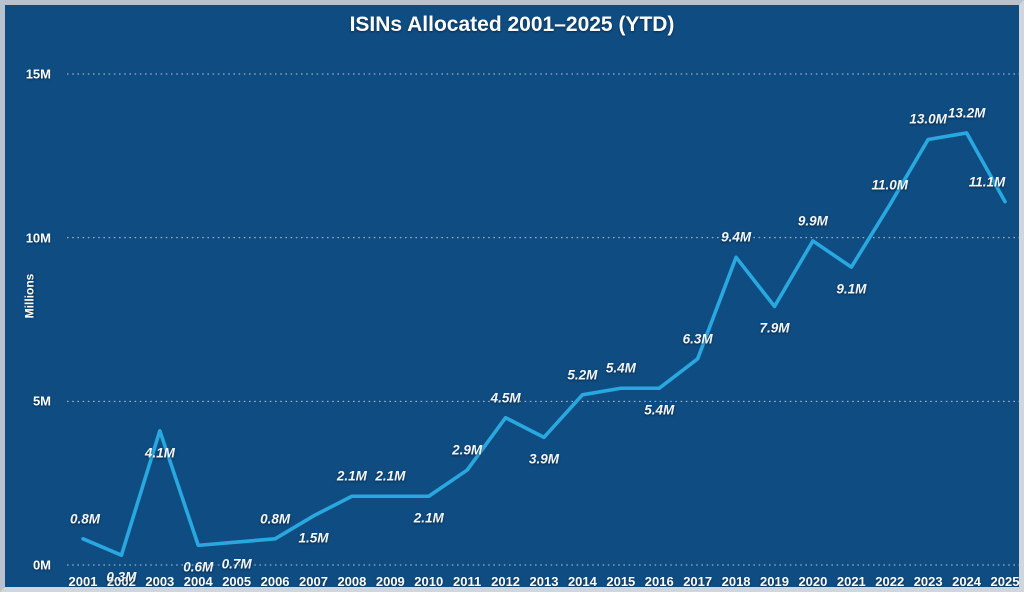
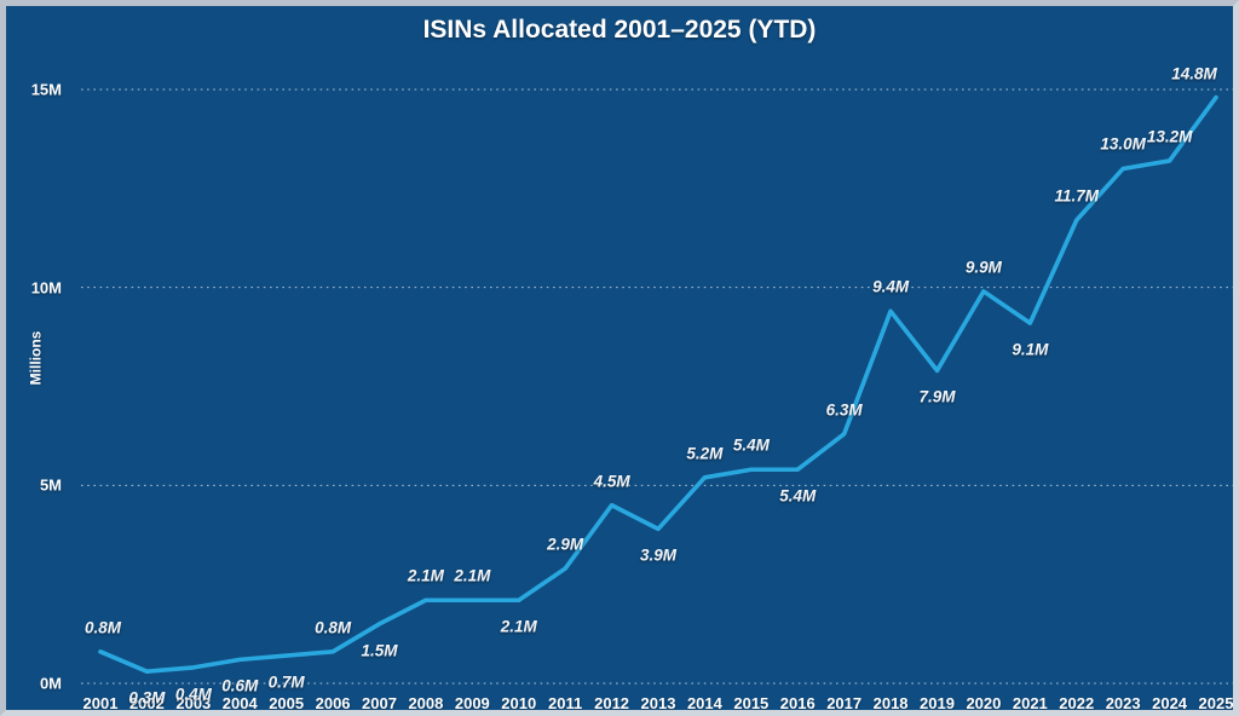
2003: 4.1M -> 0.4M
2022: 11.0M -> 11.7M
2025: 11.1M -> 14.8M
